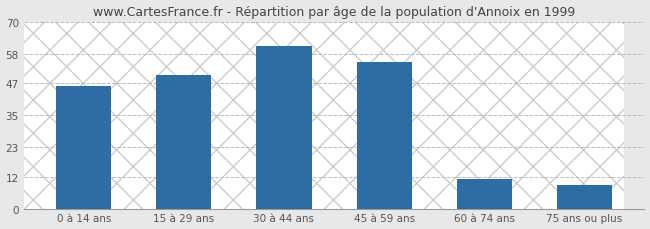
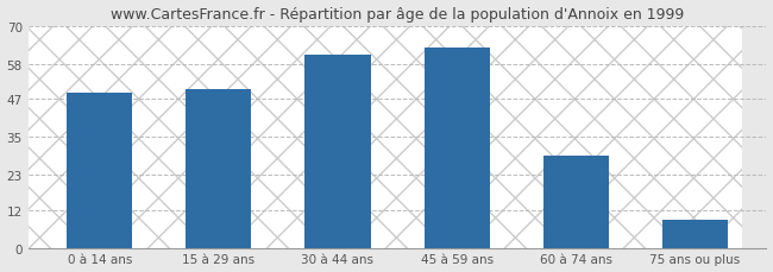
0 à 14 ans: 46 -> 49
45 à 59 ans: 55 -> 63
60 à 74 ans: 11 -> 29
